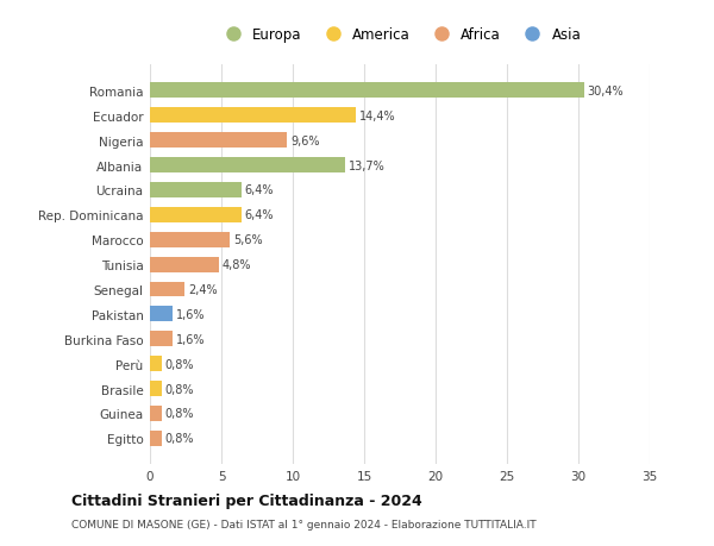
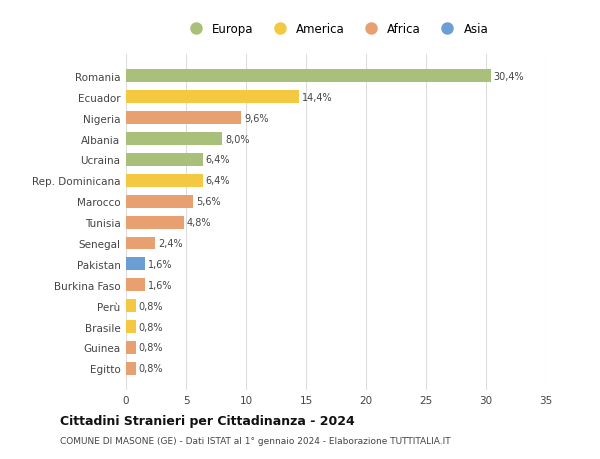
Albania: 13,7% -> 8,0%
